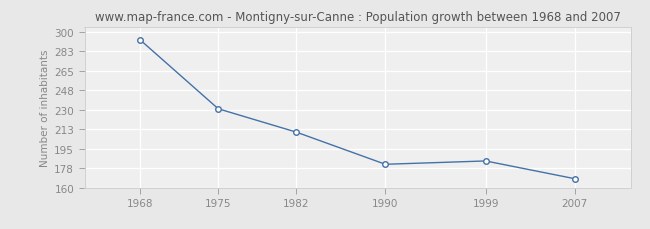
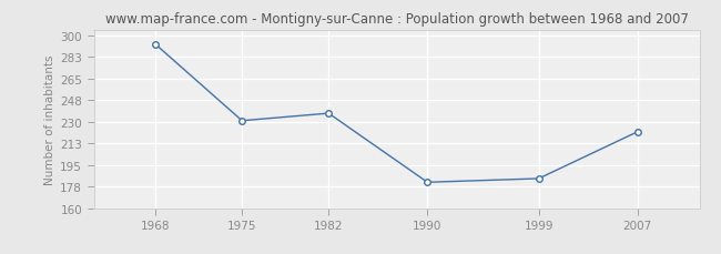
1982: 210 -> 237
2007: 168 -> 222
